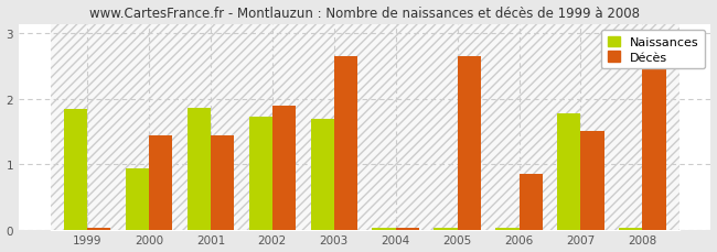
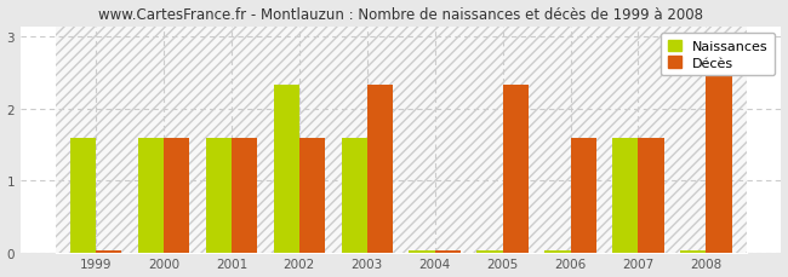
Naissances/1999: 1.84 -> 1.60
Naissances/2000: 0.94 -> 1.60
Décès/2000: 1.44 -> 1.60
Naissances/2001: 1.86 -> 1.60
Décès/2001: 1.44 -> 1.60
Naissances/2002: 1.72 -> 2.33
Décès/2002: 1.90 -> 1.60
Naissances/2003: 1.70 -> 1.60
Décès/2003: 2.66 -> 2.33
Décès/2005: 2.66 -> 2.33
Décès/2006: 0.86 -> 1.60
Naissances/2007: 1.78 -> 1.60
Décès/2007: 1.50 -> 1.60
